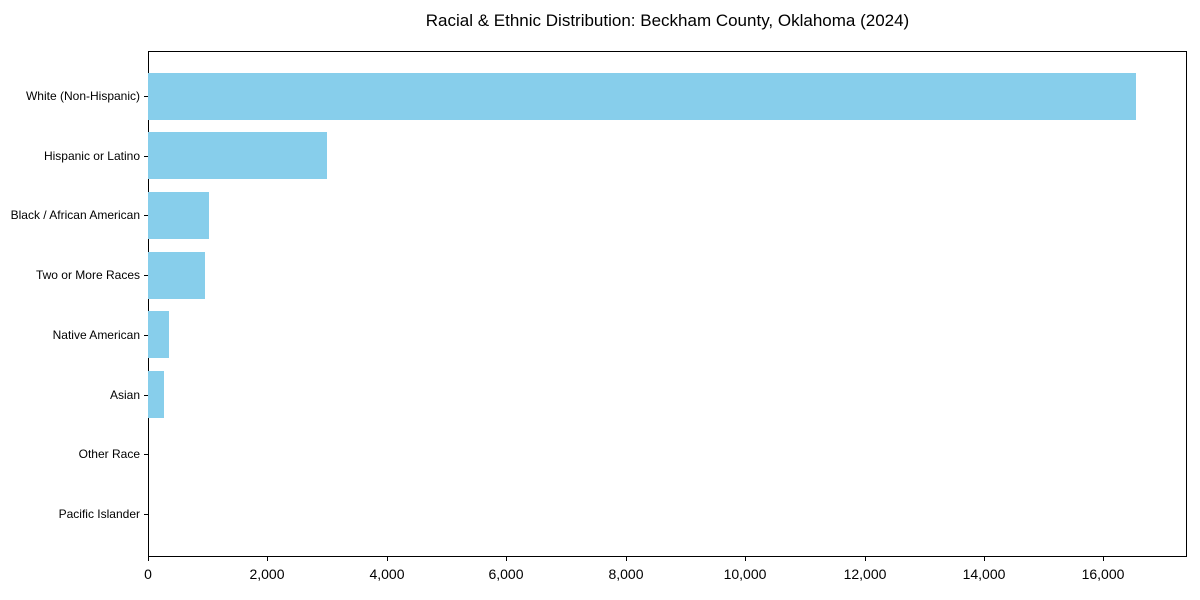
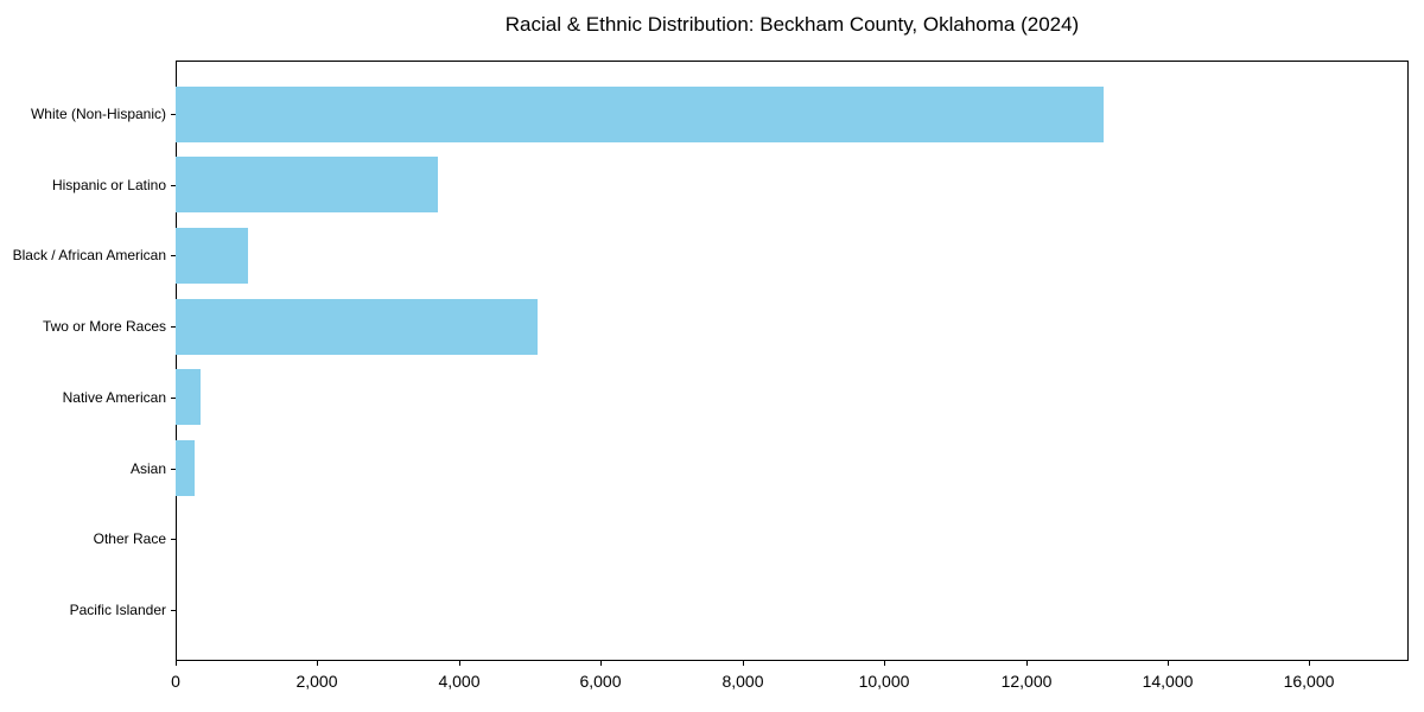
White (Non-Hispanic): 16600 -> 13100
Hispanic or Latino: 3000 -> 3700
Two or More Races: 1000 -> 5100
